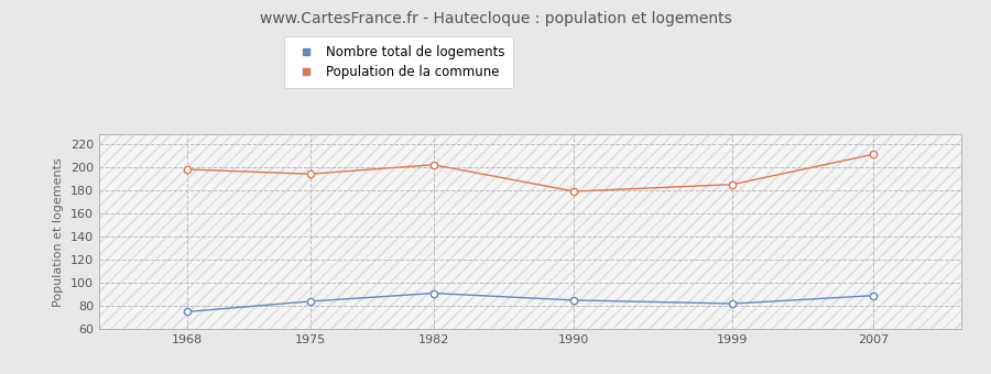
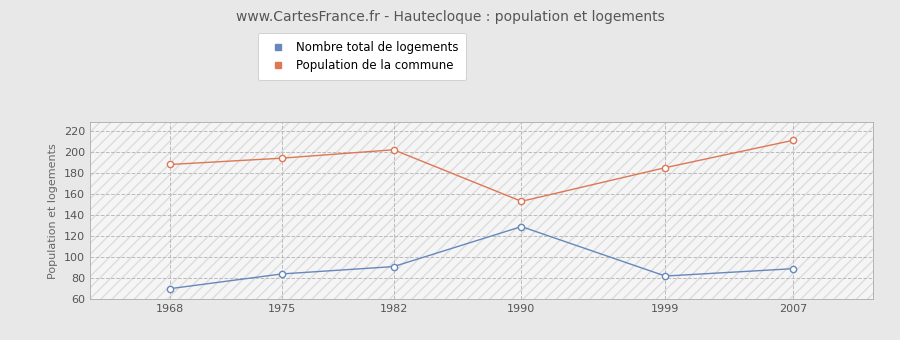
Nombre total de logements/1968: 75 -> 70
Population de la commune/1968: 198 -> 188
Nombre total de logements/1990: 85 -> 129
Population de la commune/1990: 179 -> 153
